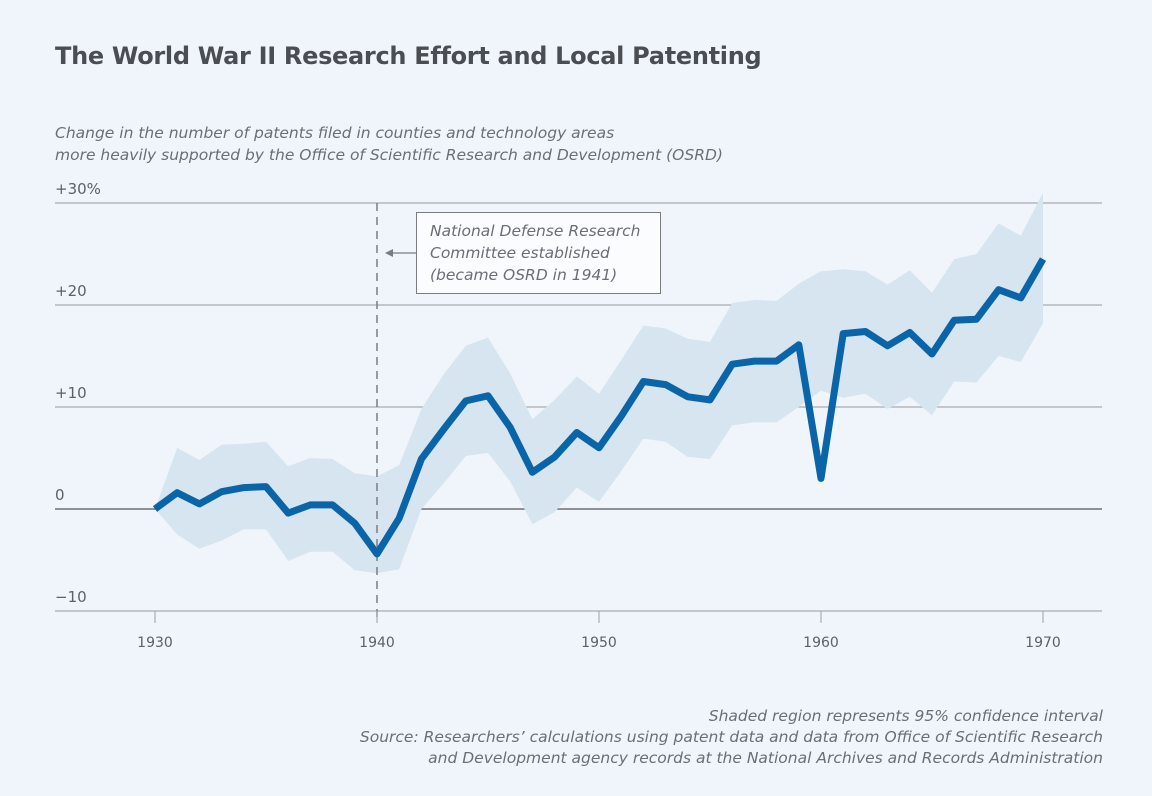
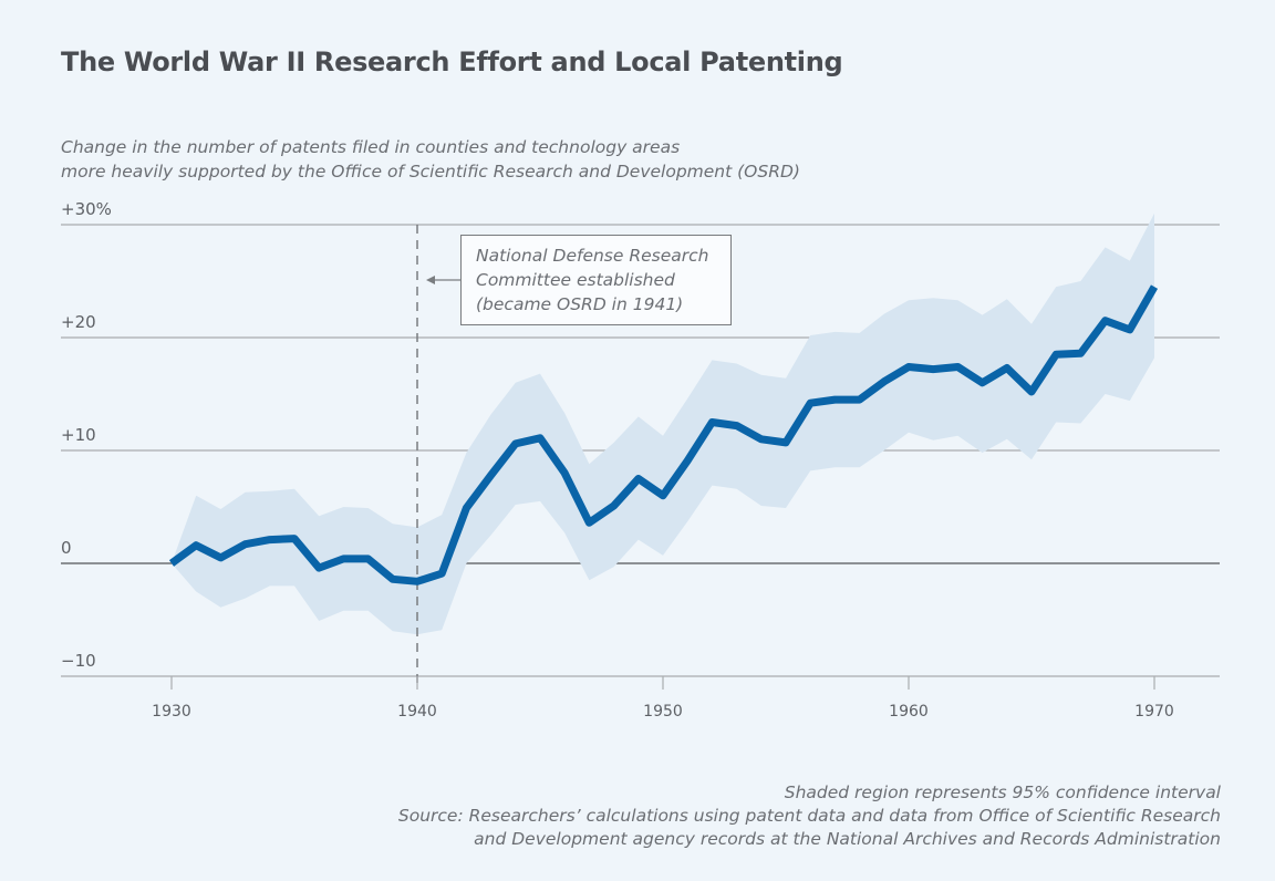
1940: -4.4% -> -1.6%
1960: 3.0% -> 17.4%
